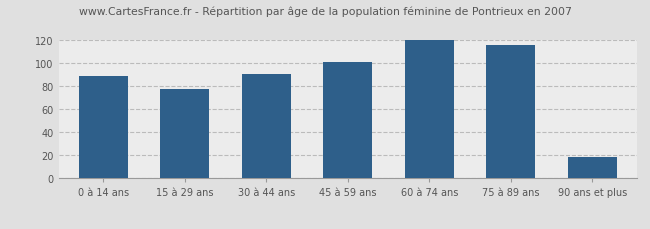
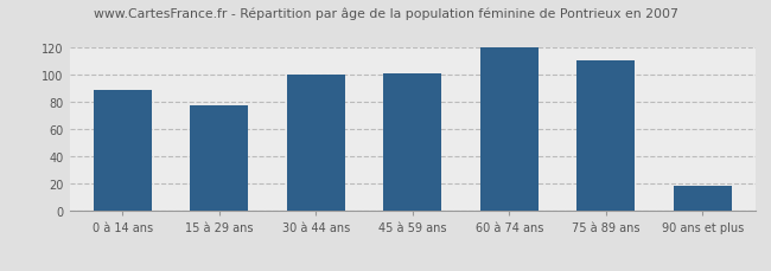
30 à 44 ans: 91 -> 100
75 à 89 ans: 116 -> 111
